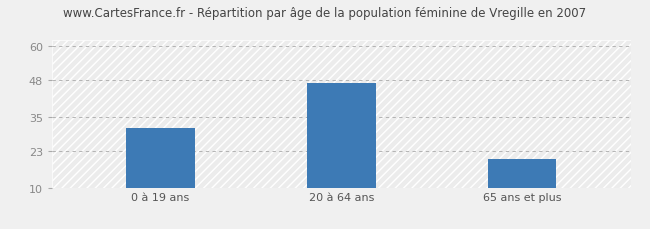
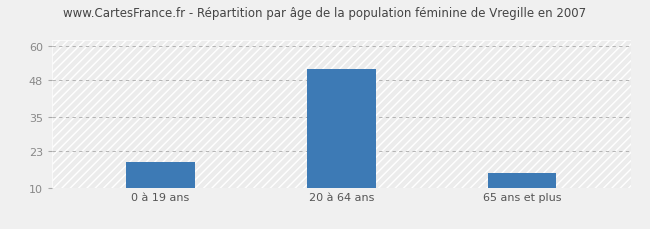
0 à 19 ans: 31 -> 19
20 à 64 ans: 47 -> 52
65 ans et plus: 20 -> 15
